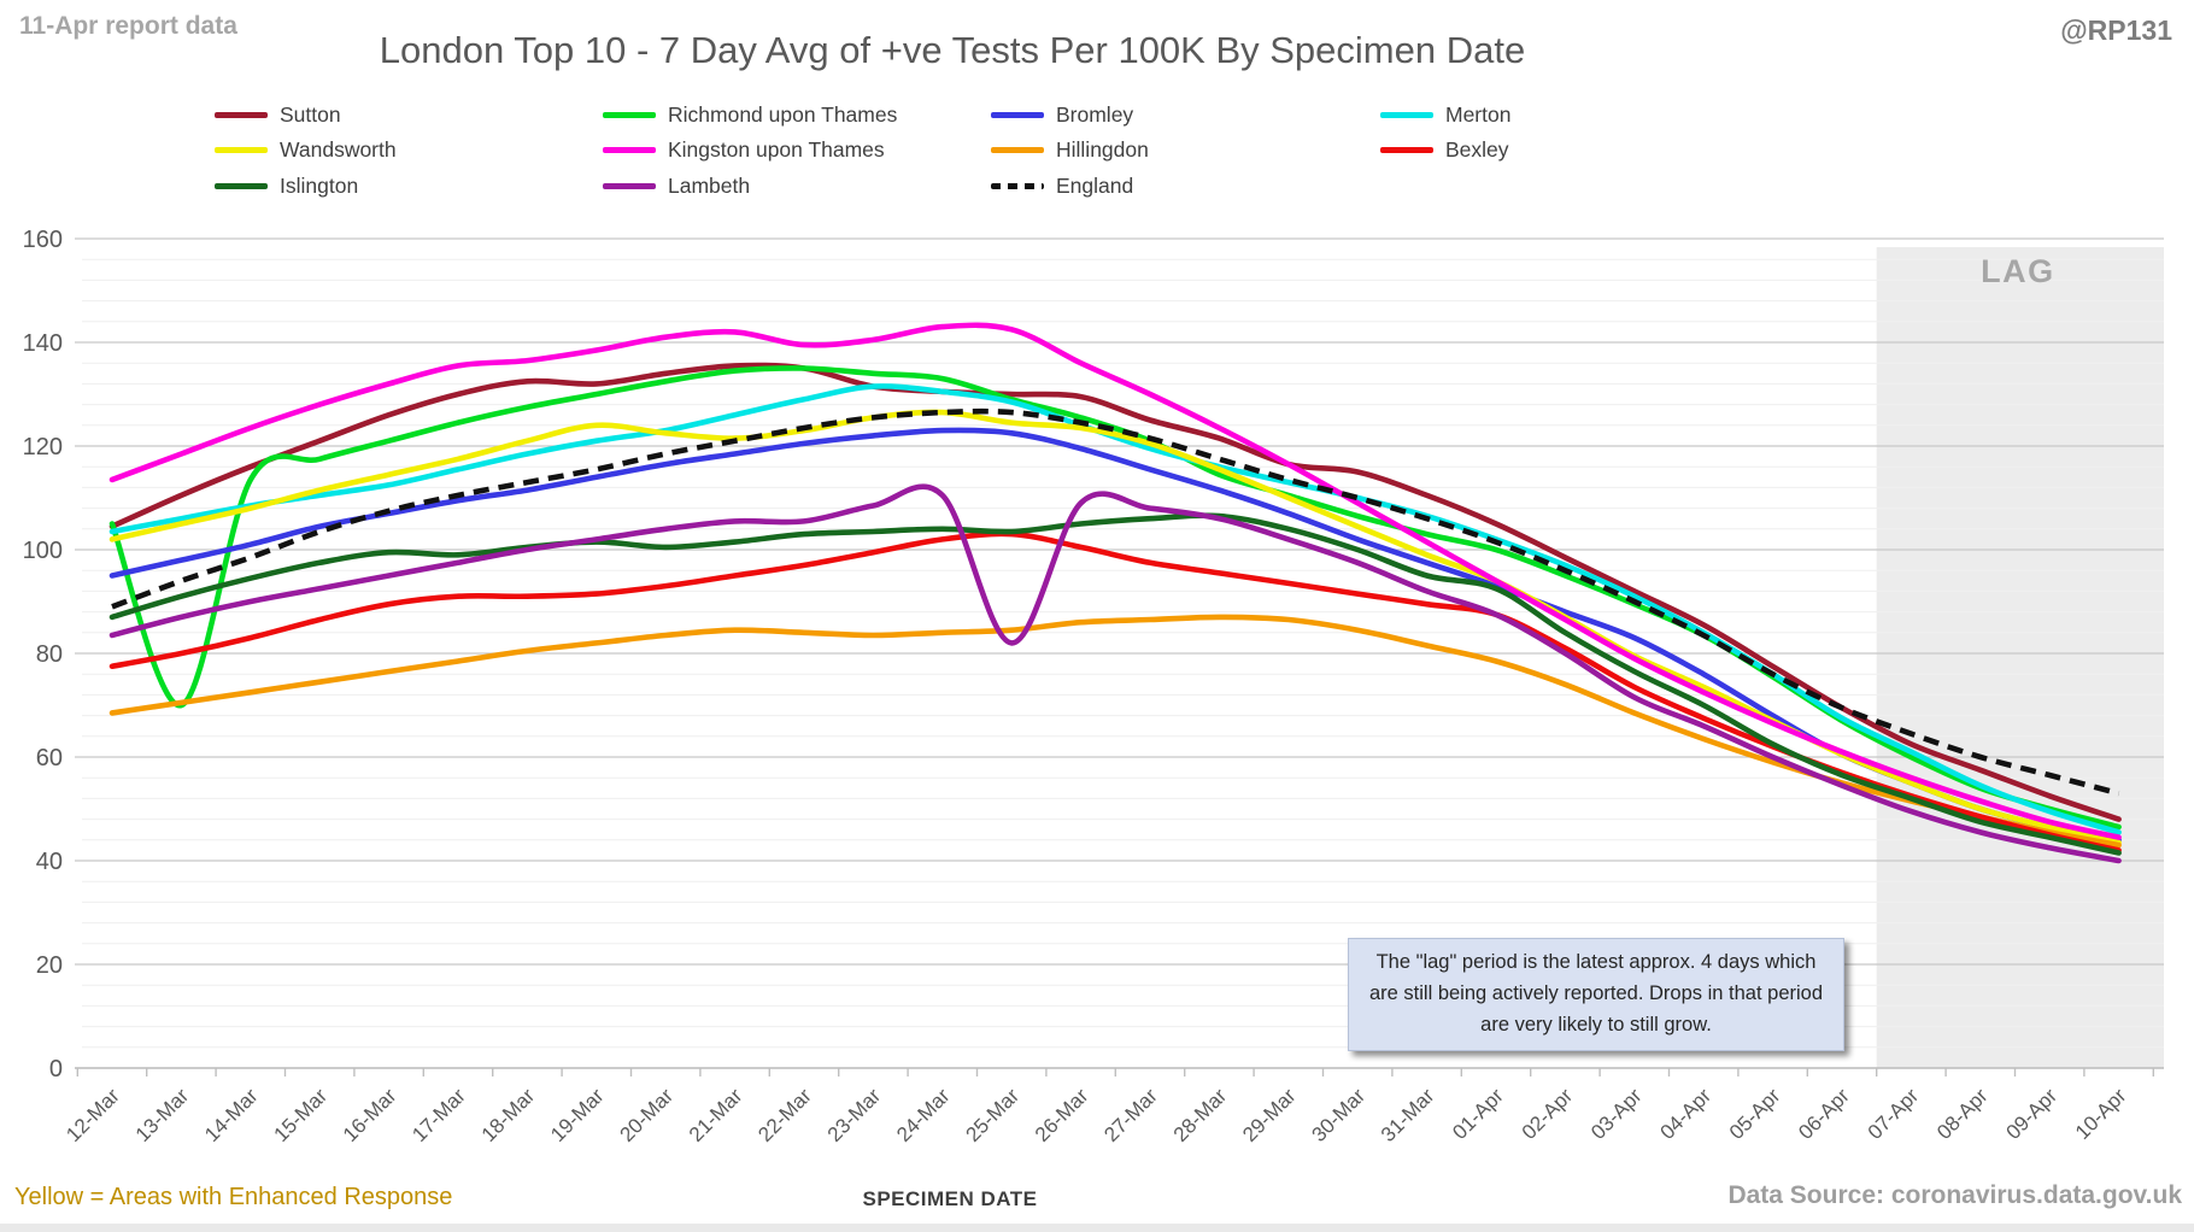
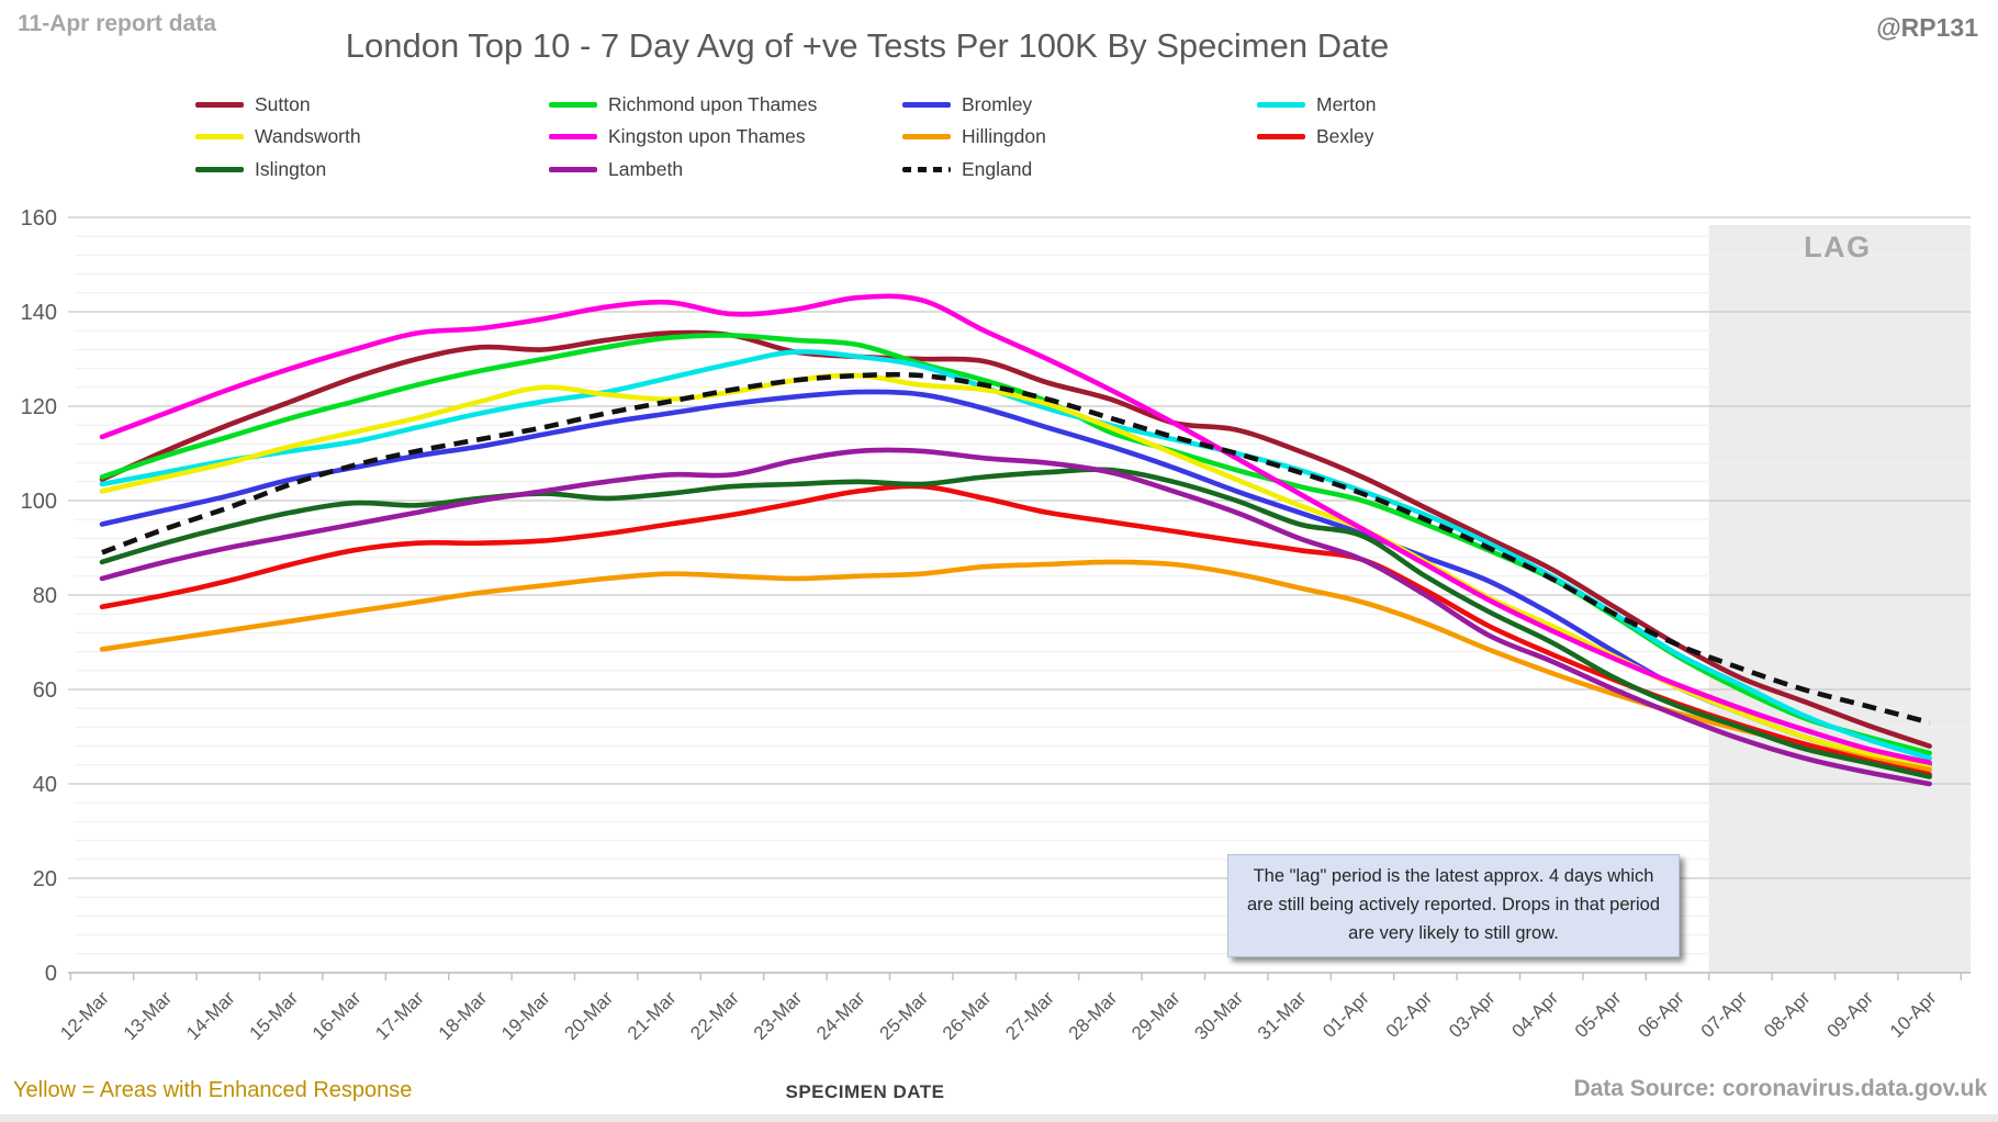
Richmond upon Thames/13-Mar: 70 -> 110
Lambeth/25-Mar: 82 -> 110
